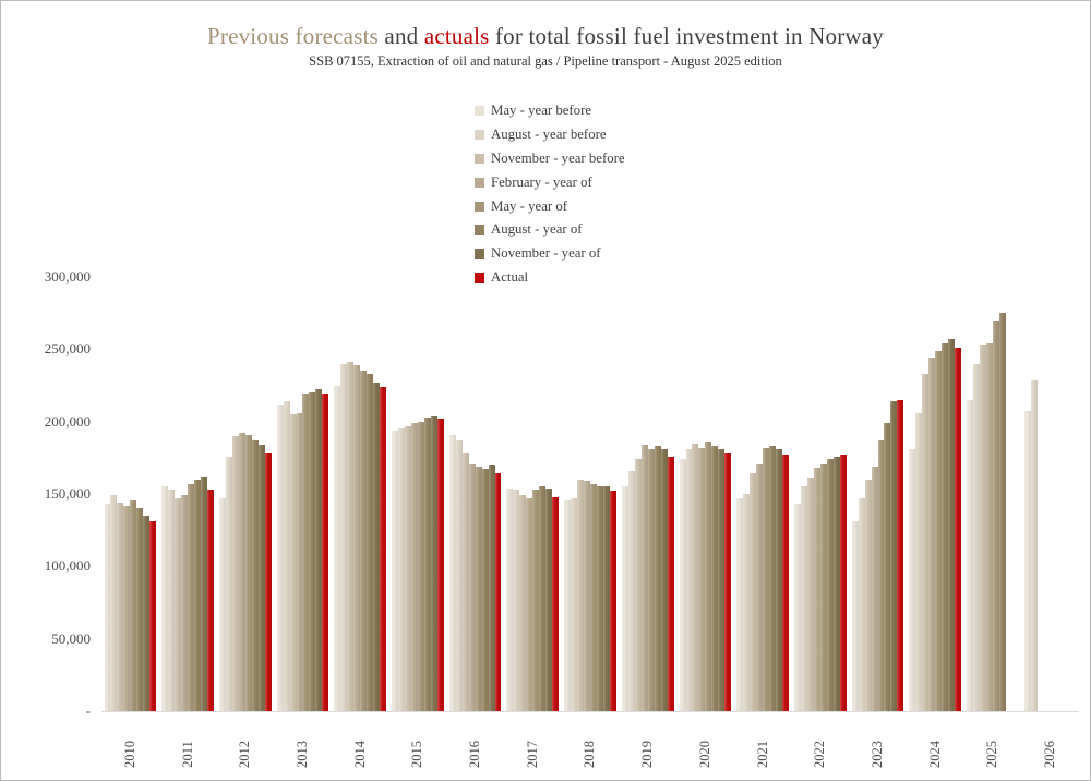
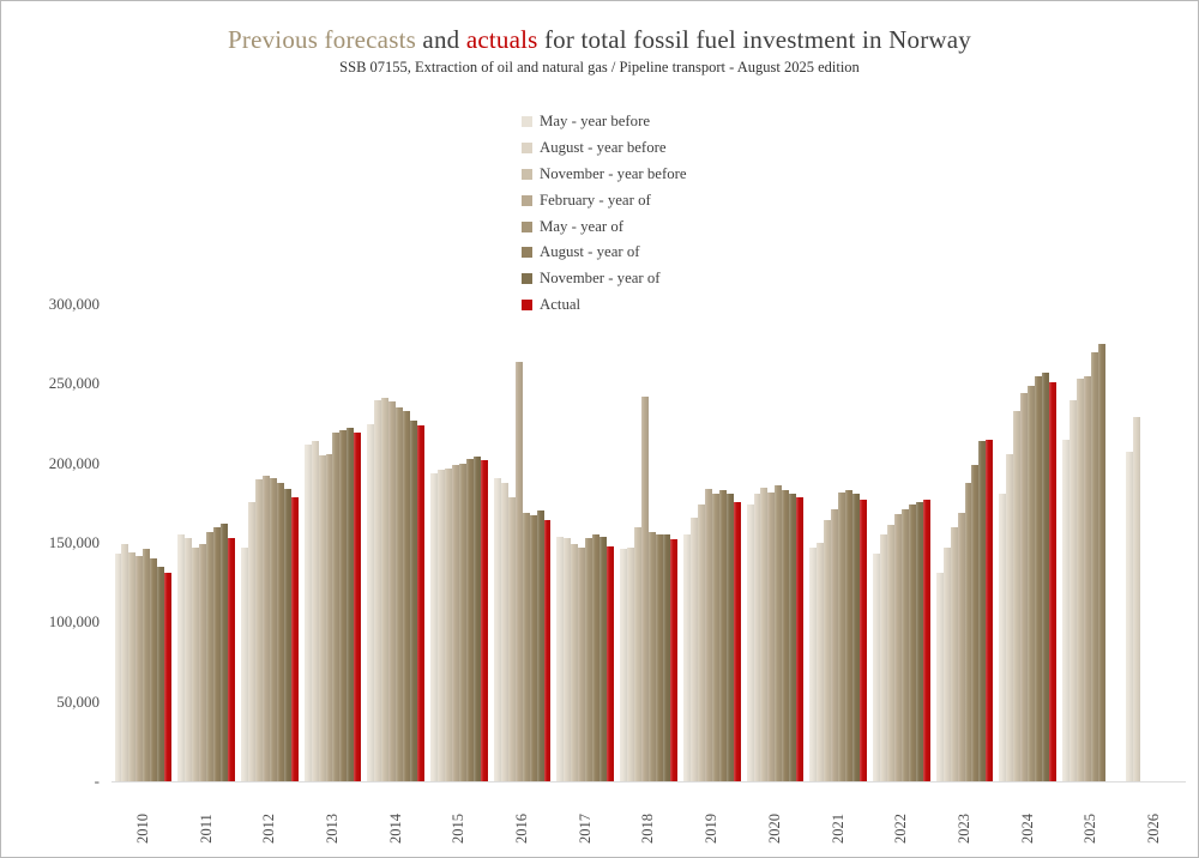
February - year of/2016: 171000 -> 264000
February - year of/2018: 159000 -> 242000
